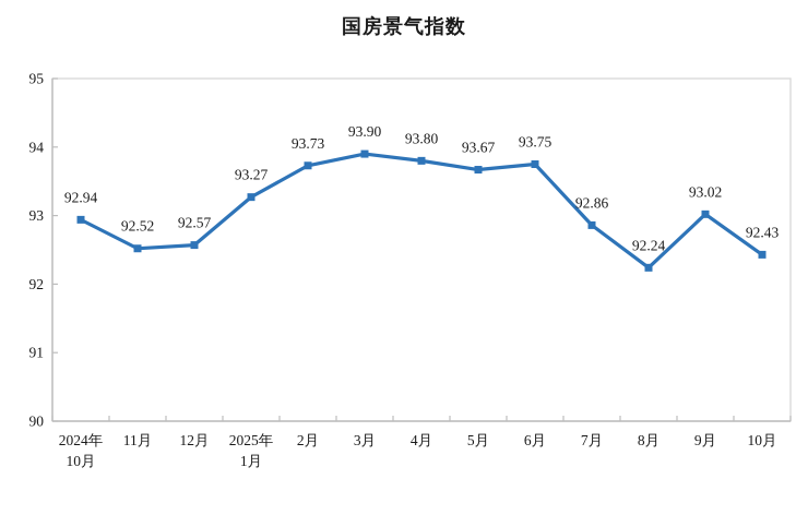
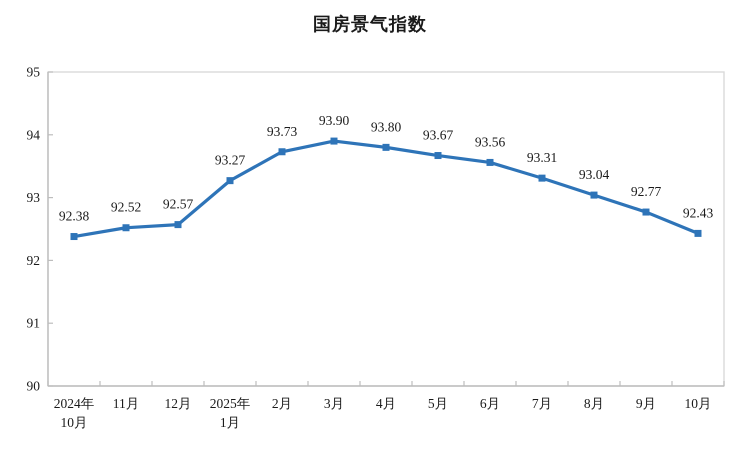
2024年 10月: 92.94 -> 92.38
6月: 93.75 -> 93.56
7月: 92.86 -> 93.31
8月: 92.24 -> 93.04
9月: 93.02 -> 92.77
